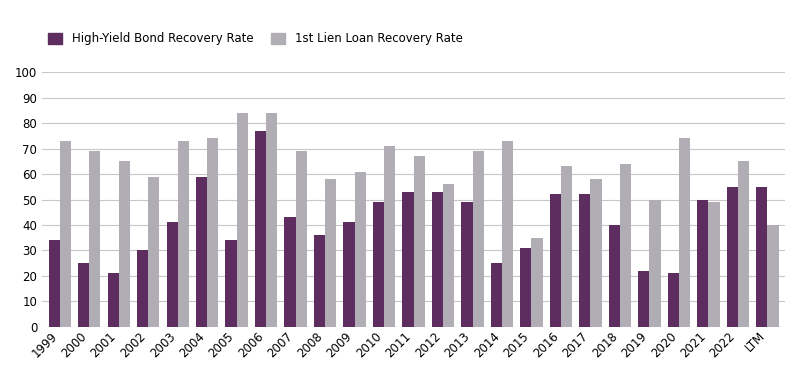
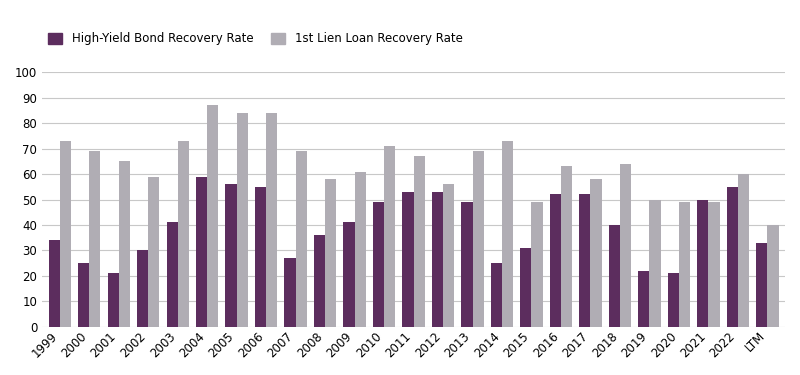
1st Lien Loan Recovery Rate/2004: 74 -> 87
High-Yield Bond Recovery Rate/2005: 34 -> 56
High-Yield Bond Recovery Rate/2006: 77 -> 55
High-Yield Bond Recovery Rate/2007: 43 -> 27
1st Lien Loan Recovery Rate/2015: 35 -> 49
1st Lien Loan Recovery Rate/2020: 74 -> 49
1st Lien Loan Recovery Rate/2022: 65 -> 60
High-Yield Bond Recovery Rate/LTM: 55 -> 33
